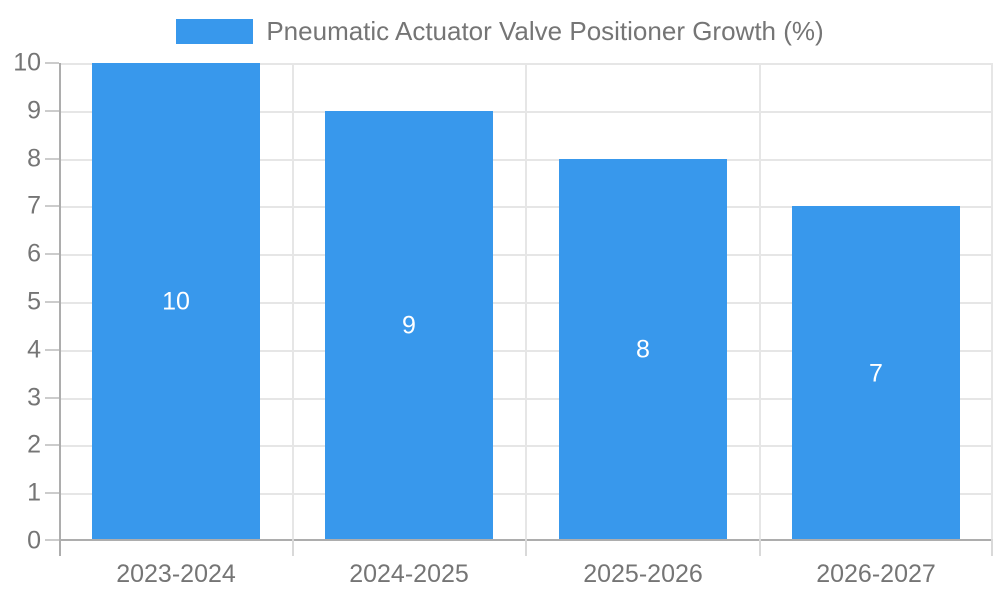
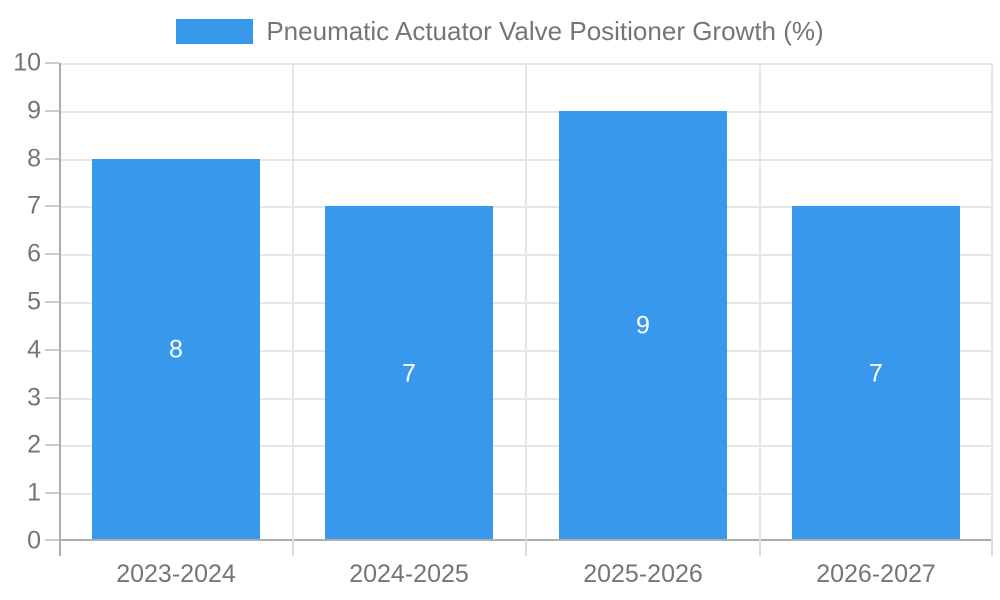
2023-2024: 10 -> 8
2024-2025: 9 -> 7
2025-2026: 8 -> 9
